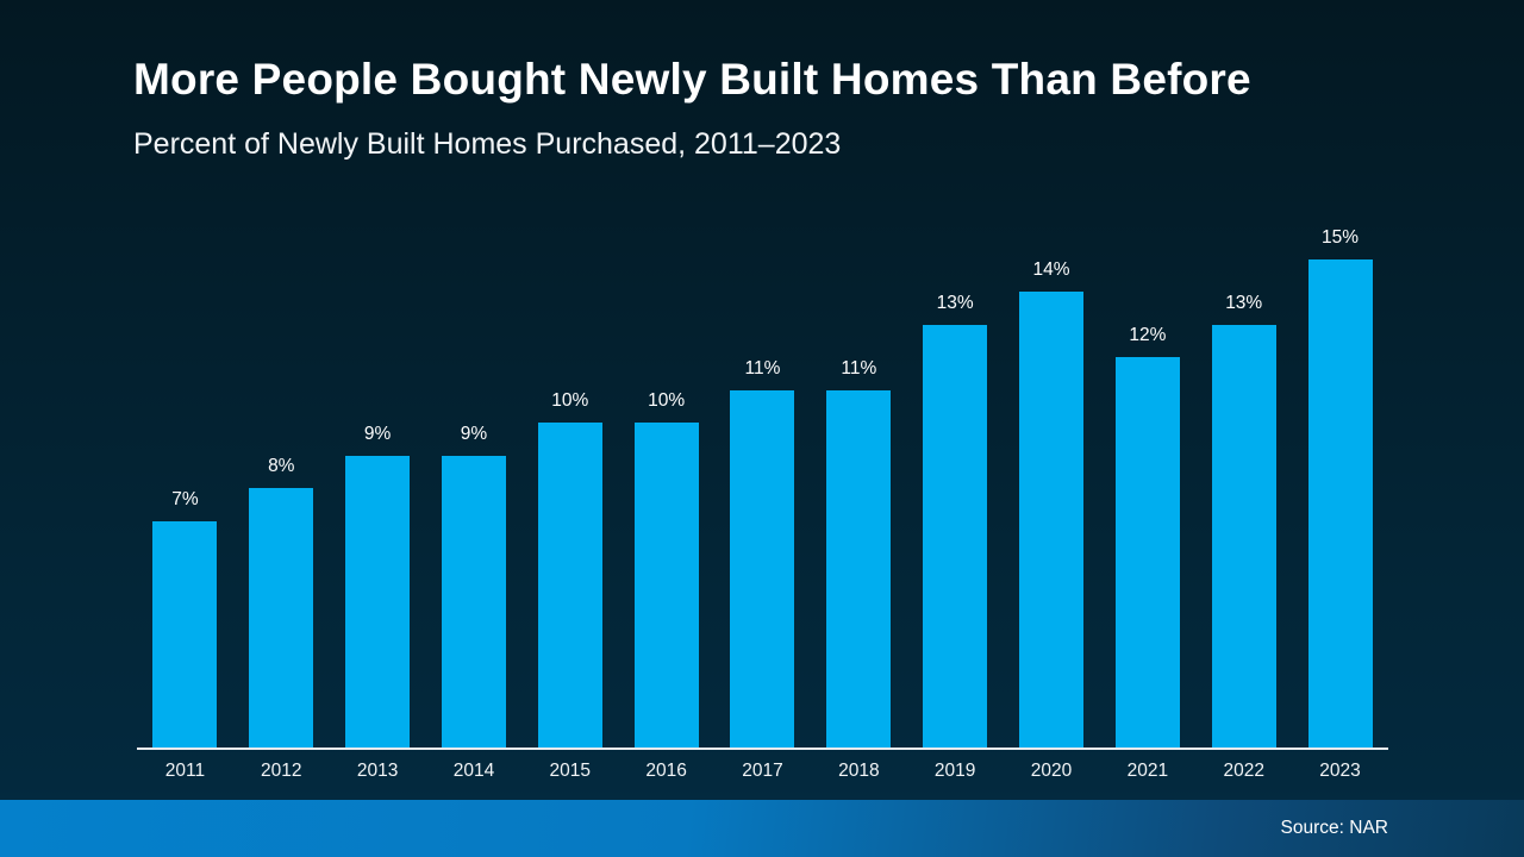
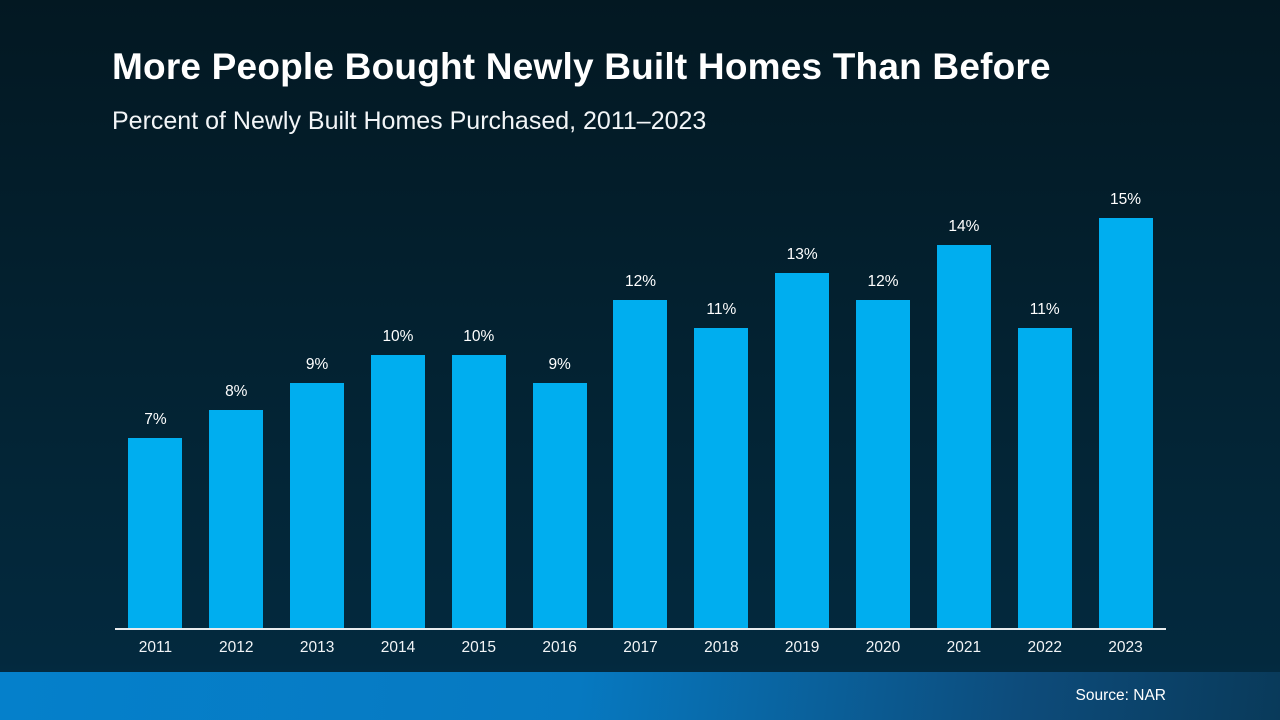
2014: 9% -> 10%
2016: 10% -> 9%
2017: 11% -> 12%
2020: 14% -> 12%
2021: 12% -> 14%
2022: 13% -> 11%
